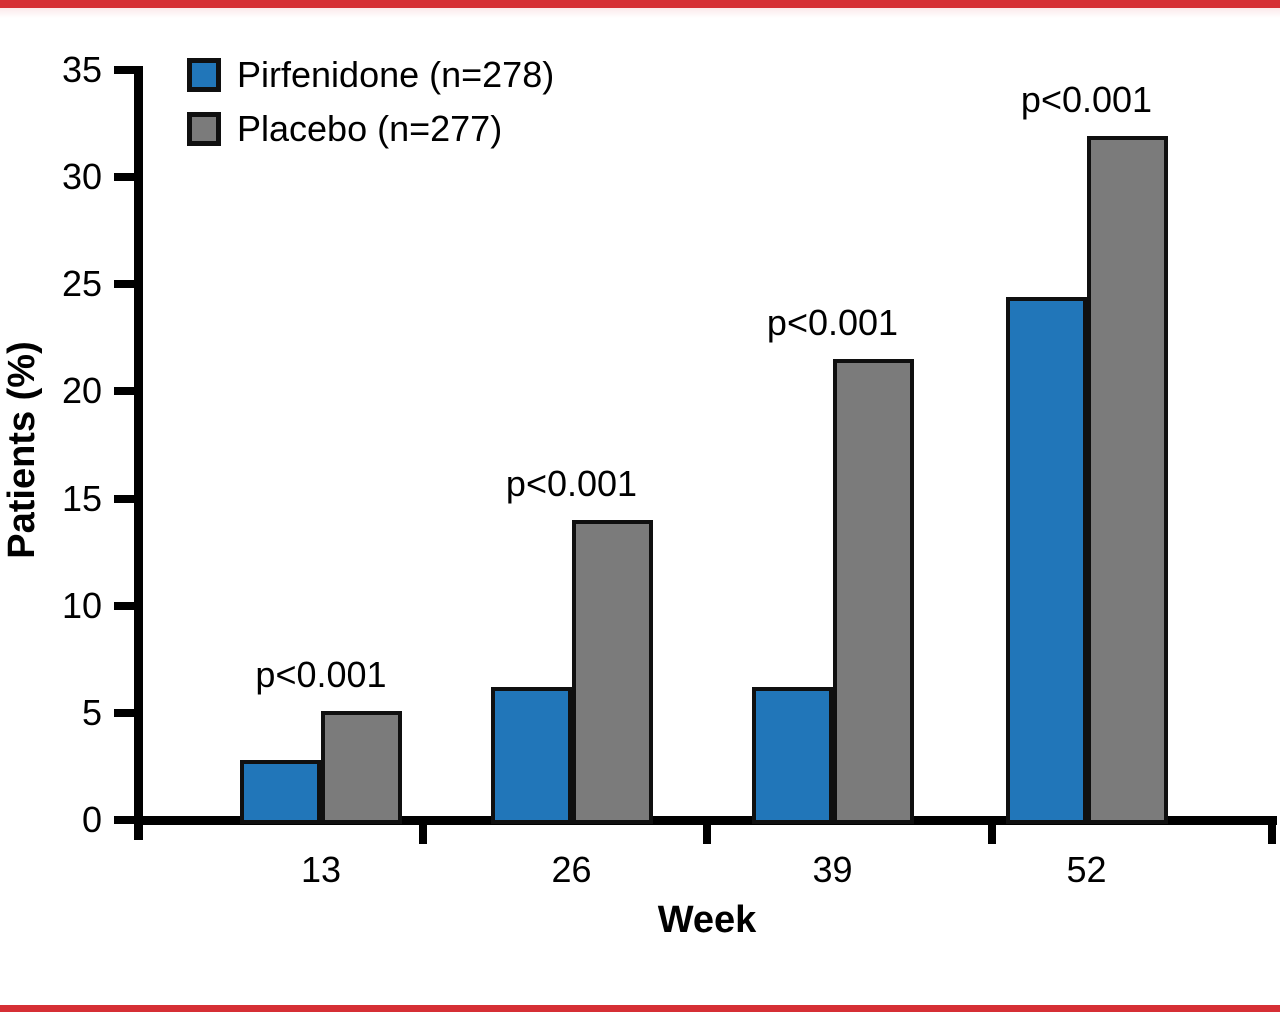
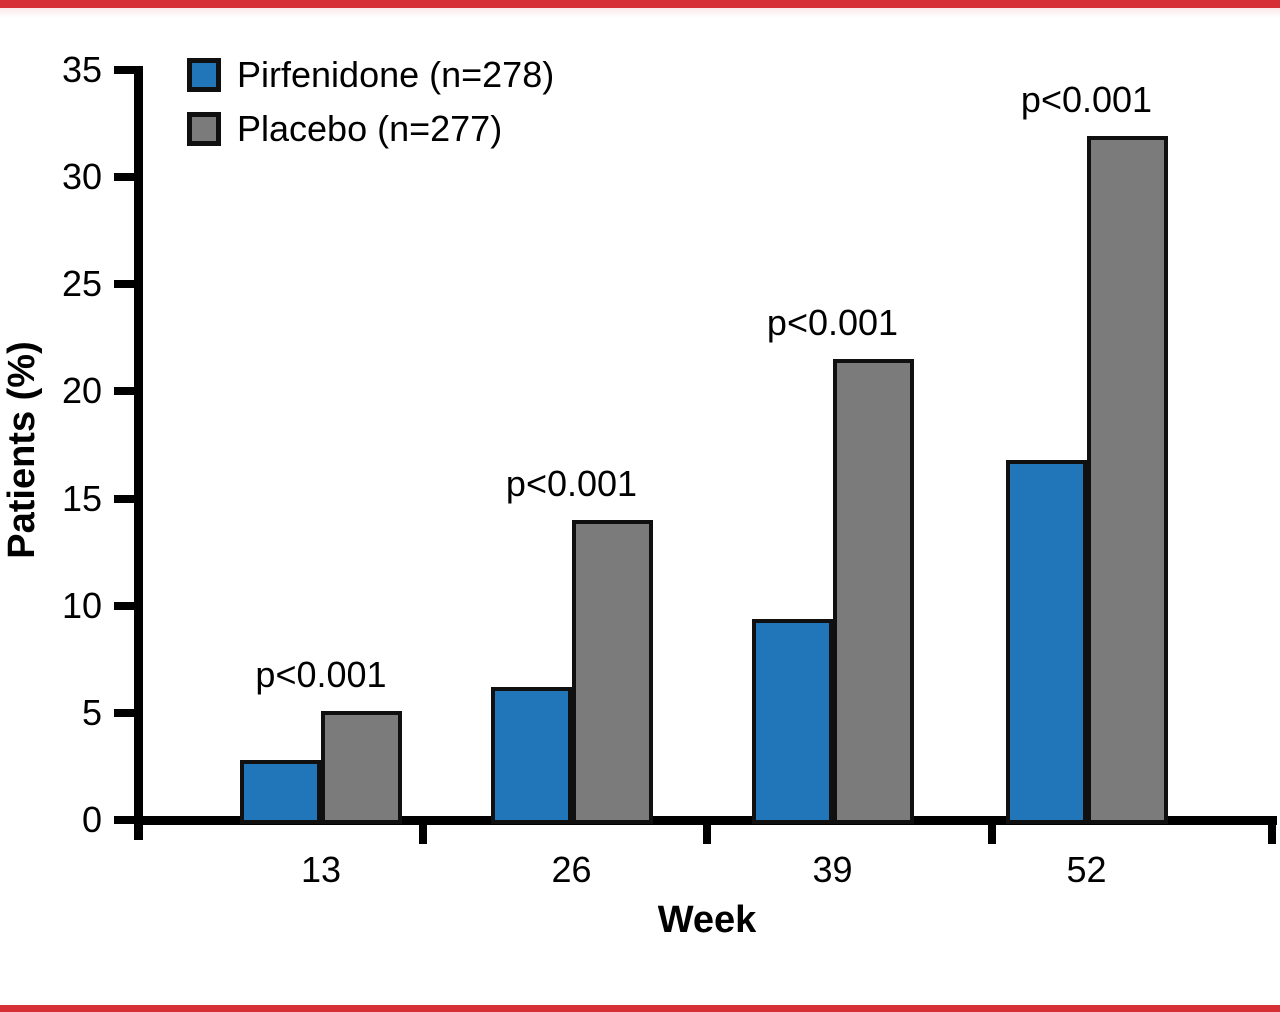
Pirfenidone (n=278)/39: 6.2 -> 9.4
Pirfenidone (n=278)/52: 24.4 -> 16.8
